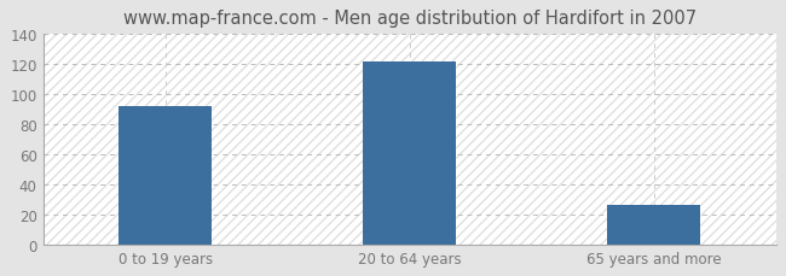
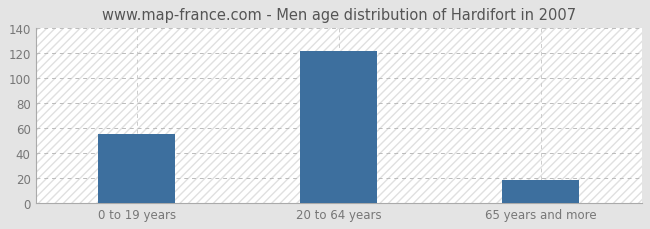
0 to 19 years: 92 -> 55
65 years and more: 26 -> 18
